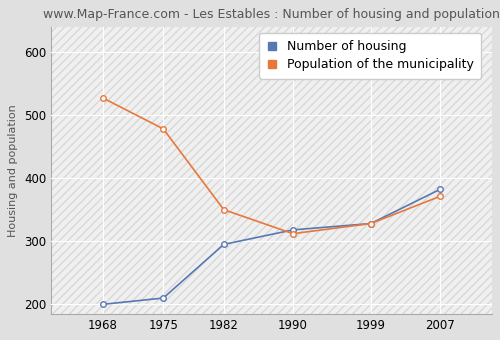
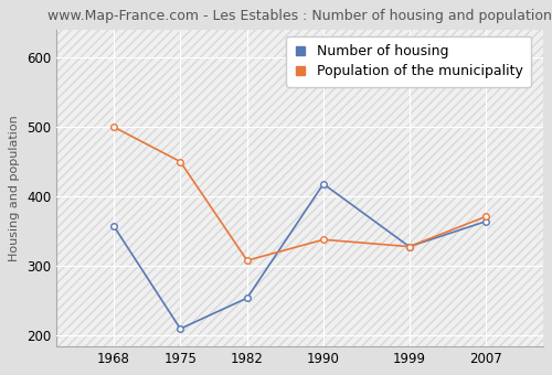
Number of housing/1968: 200 -> 358
Population of the municipality/1968: 527 -> 500
Population of the municipality/1975: 478 -> 450
Number of housing/1982: 295 -> 254
Population of the municipality/1982: 350 -> 308
Number of housing/1990: 318 -> 418
Population of the municipality/1990: 312 -> 338
Number of housing/2007: 382 -> 364
